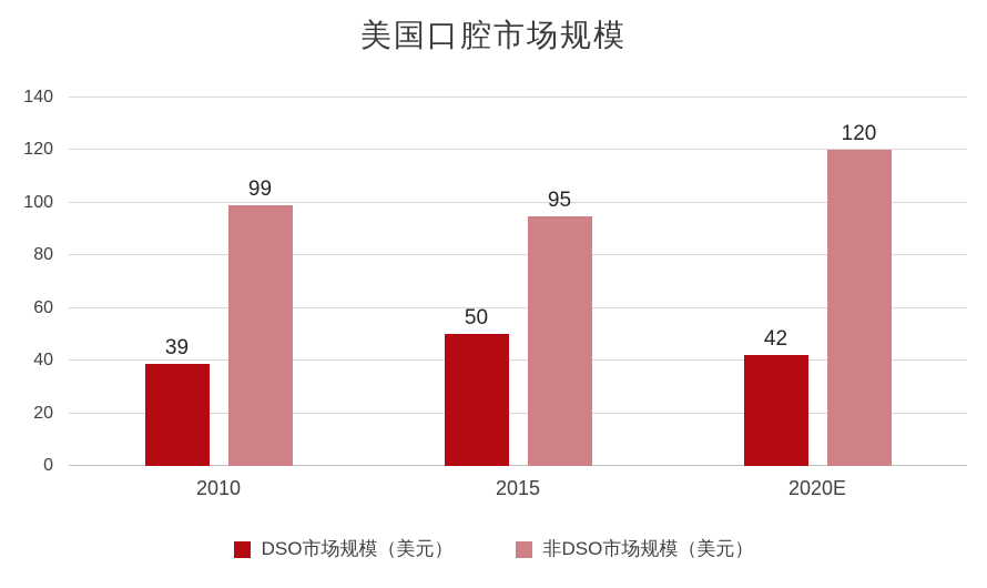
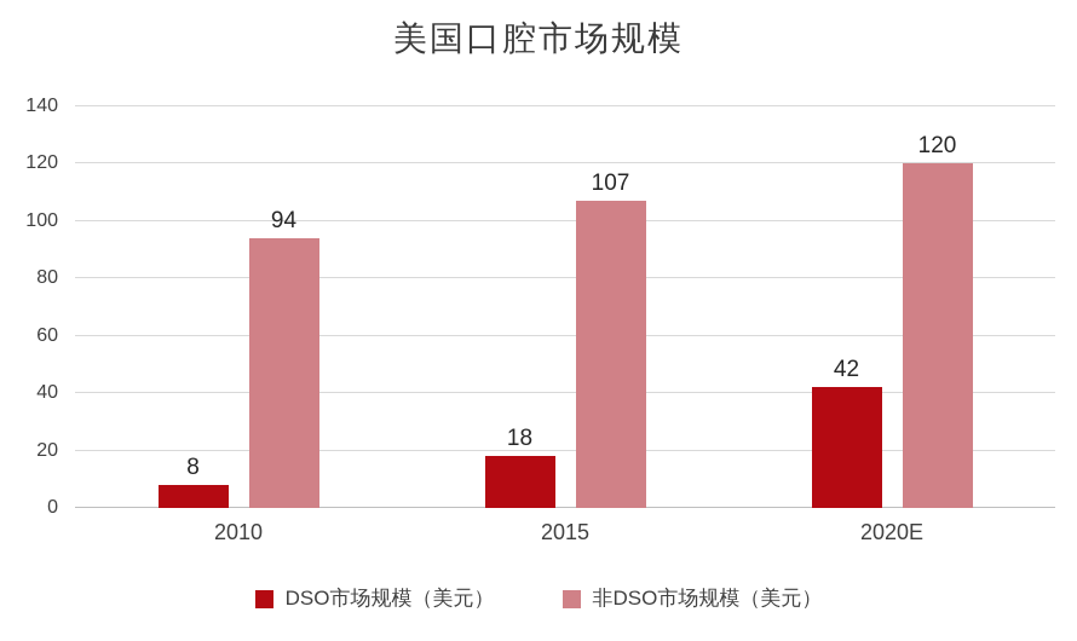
DSO市场规模（美元）/2010: 39 -> 8
非DSO市场规模（美元）/2010: 99 -> 94
DSO市场规模（美元）/2015: 50 -> 18
非DSO市场规模（美元）/2015: 95 -> 107
